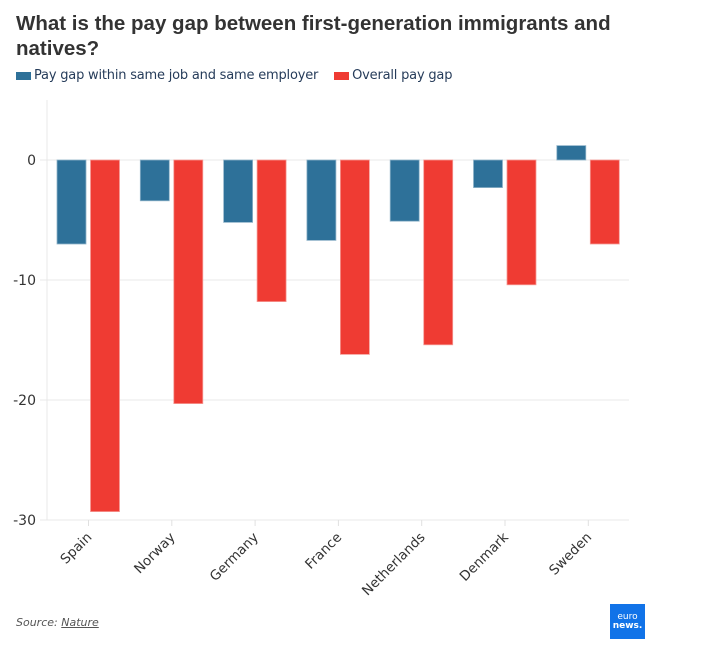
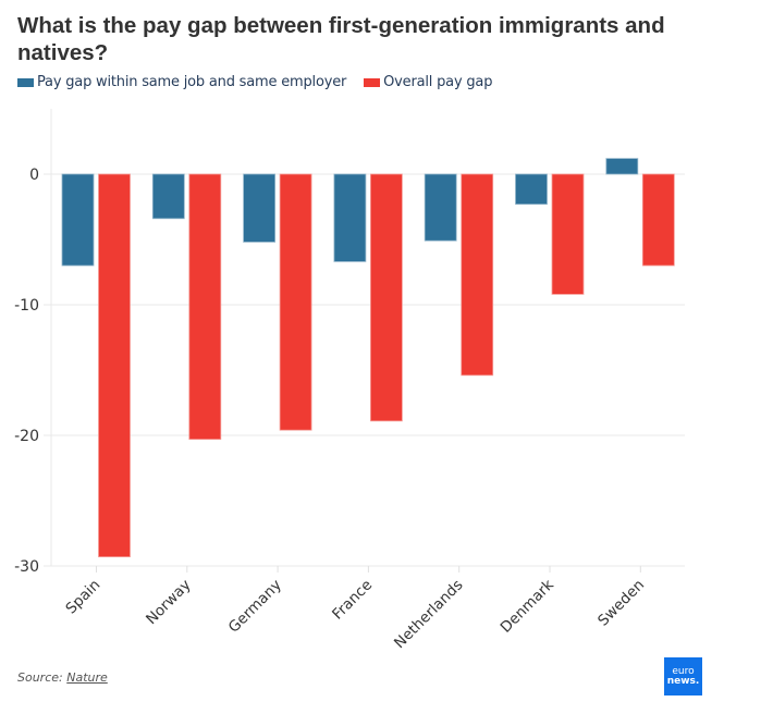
Overall pay gap/Germany: -11.8 -> -19.6
Overall pay gap/France: -16.2 -> -18.9
Overall pay gap/Denmark: -10.4 -> -9.2
